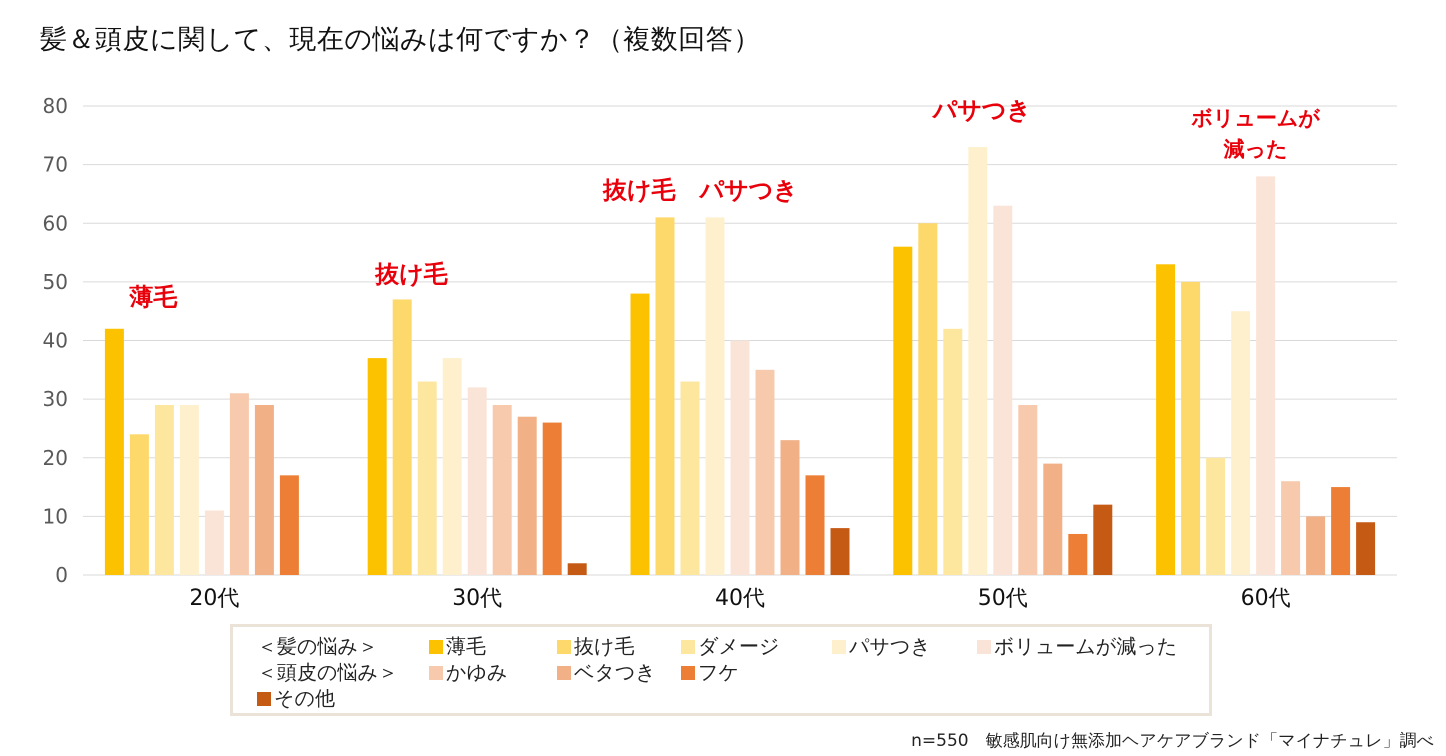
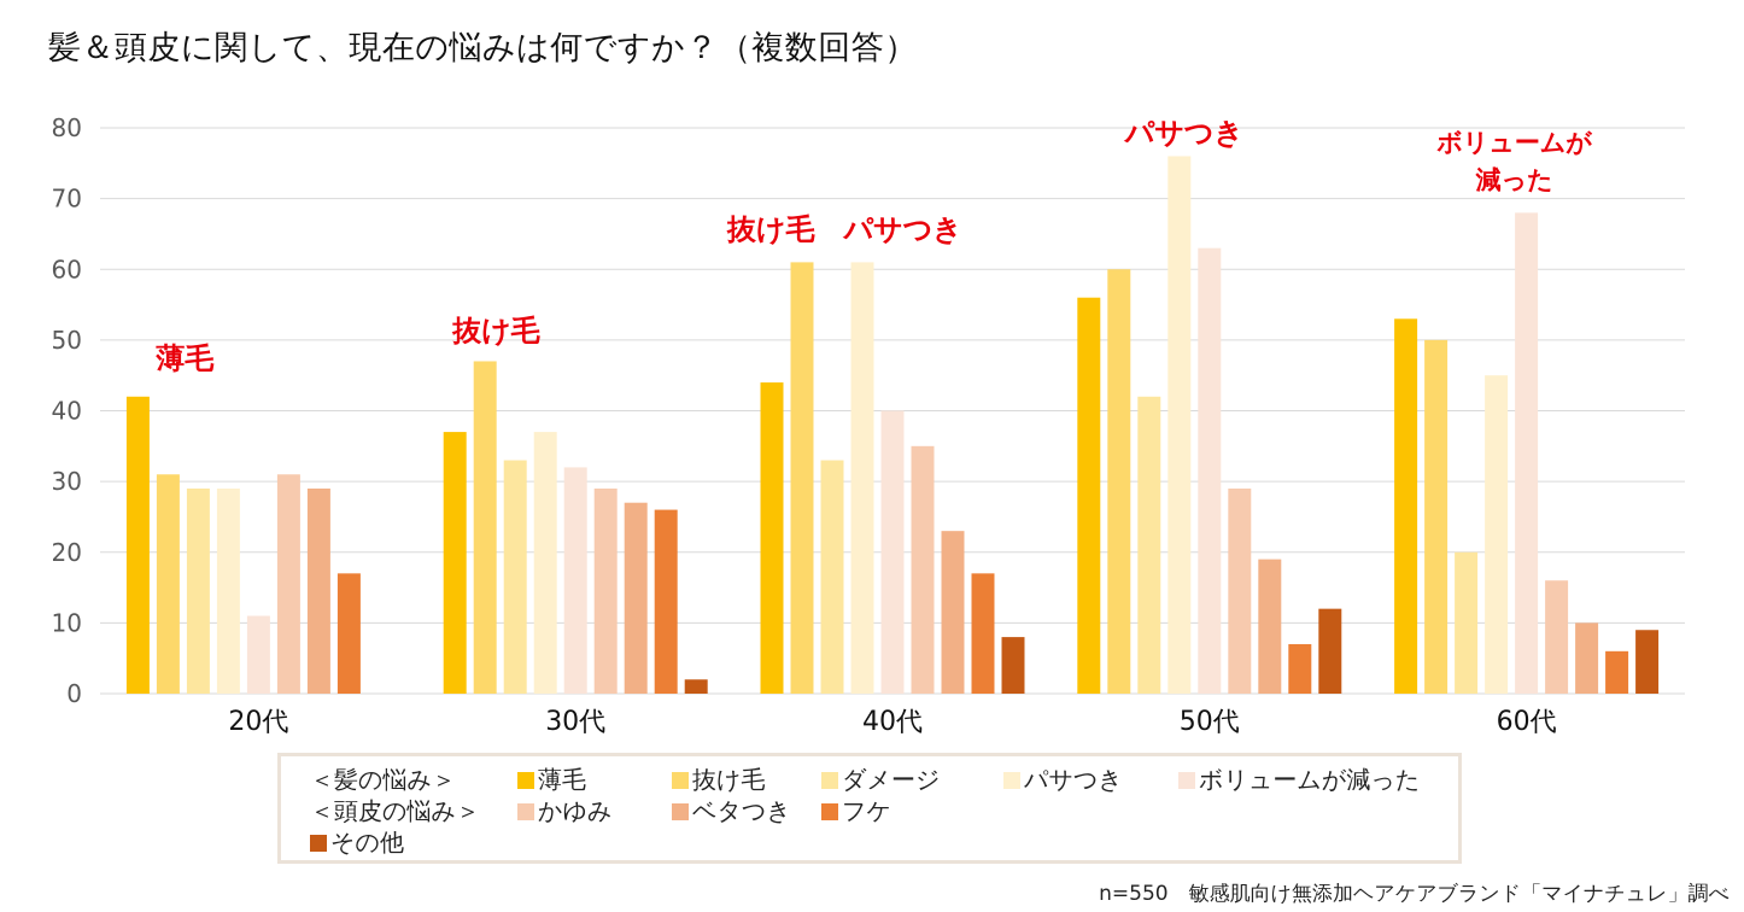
抜け毛/20代: 24 -> 31
薄毛/40代: 48 -> 44
パサつき/50代: 73 -> 76
フケ/60代: 15 -> 6
